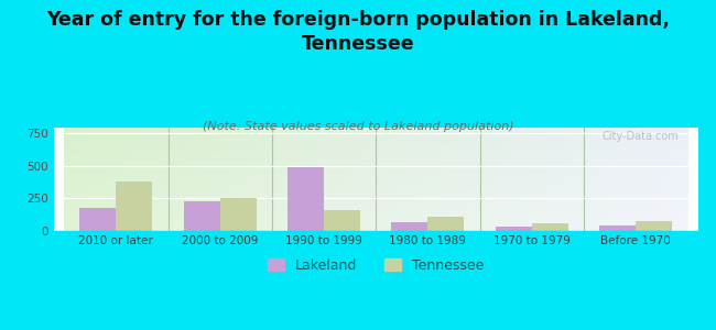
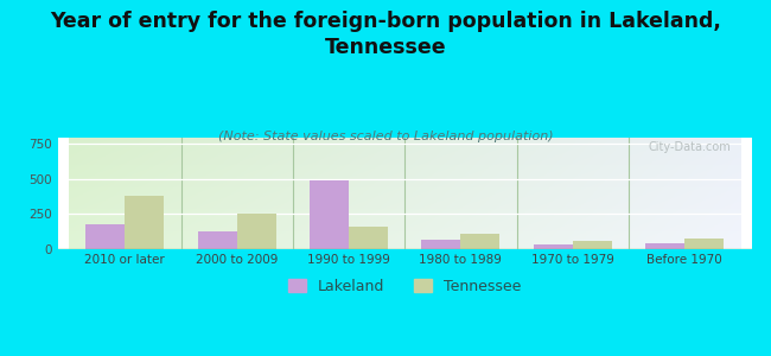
Lakeland/2000 to 2009: 230 -> 130
